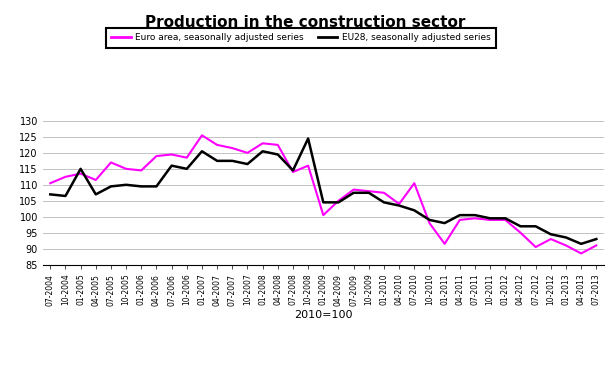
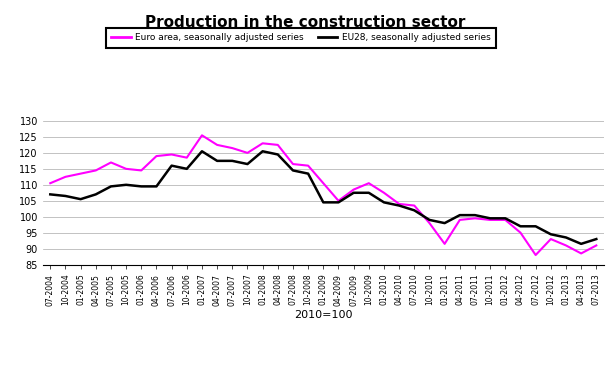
EU28, seasonally adjusted series/01-2005: 115.0 -> 105.5
Euro area, seasonally adjusted series/04-2005: 111.5 -> 114.5
Euro area, seasonally adjusted series/07-2008: 114.0 -> 116.5
EU28, seasonally adjusted series/10-2008: 124.5 -> 113.5
Euro area, seasonally adjusted series/01-2009: 100.5 -> 110.5
Euro area, seasonally adjusted series/10-2009: 108.0 -> 110.5
Euro area, seasonally adjusted series/07-2010: 110.5 -> 103.5
Euro area, seasonally adjusted series/07-2012: 90.5 -> 88.0
